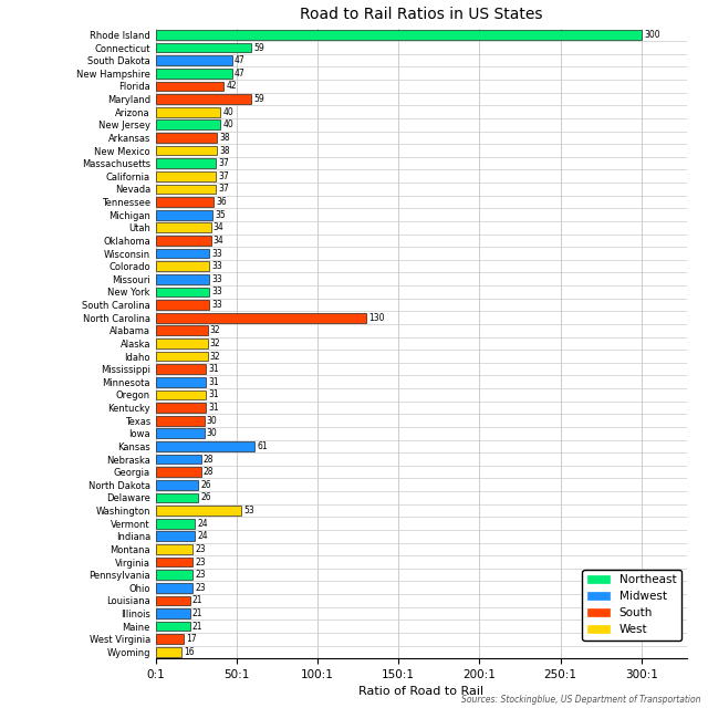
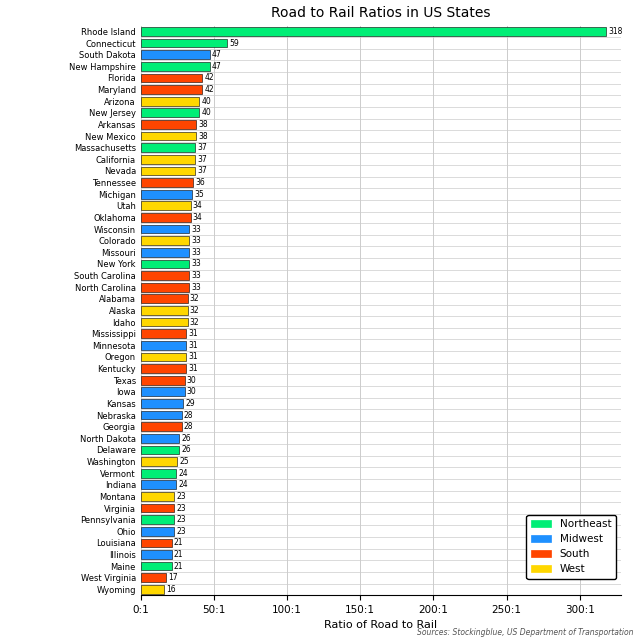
Rhode Island: 300 -> 318
Maryland: 59 -> 42
North Carolina: 130 -> 33
Kansas: 61 -> 29
Washington: 53 -> 25
